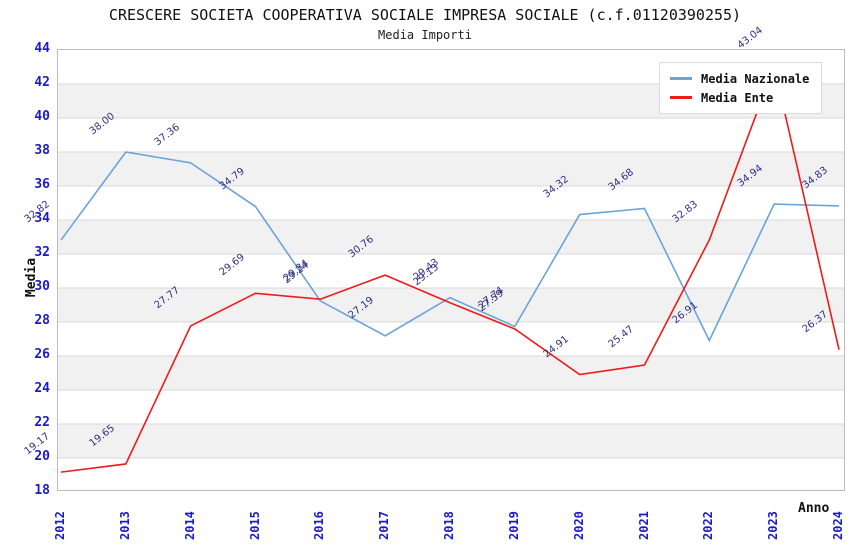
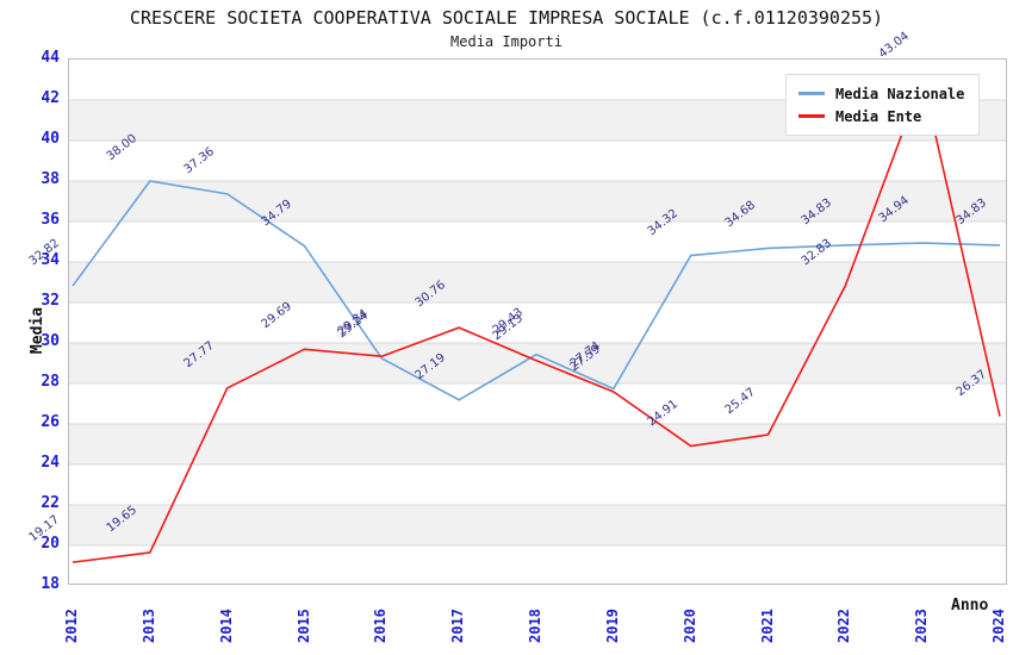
Media Nazionale/2022: 26.91 -> 34.83
